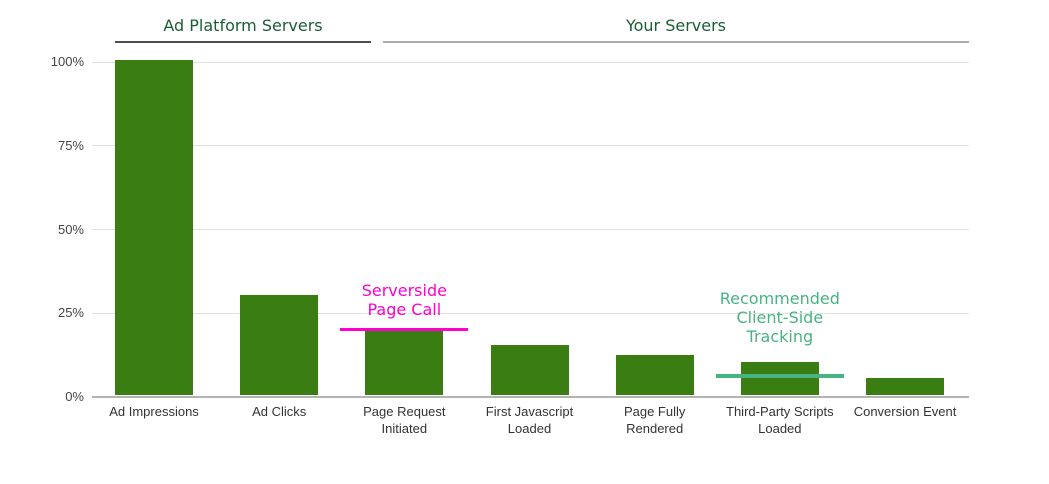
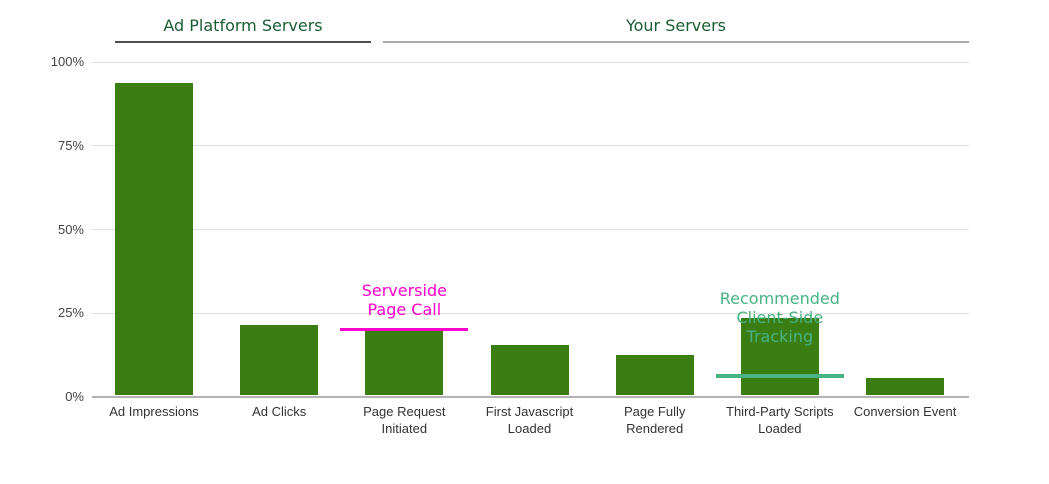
Ad Impressions: 100% -> 93%
Ad Clicks: 30% -> 21%
Third-Party Scripts Loaded: 10% -> 23%
